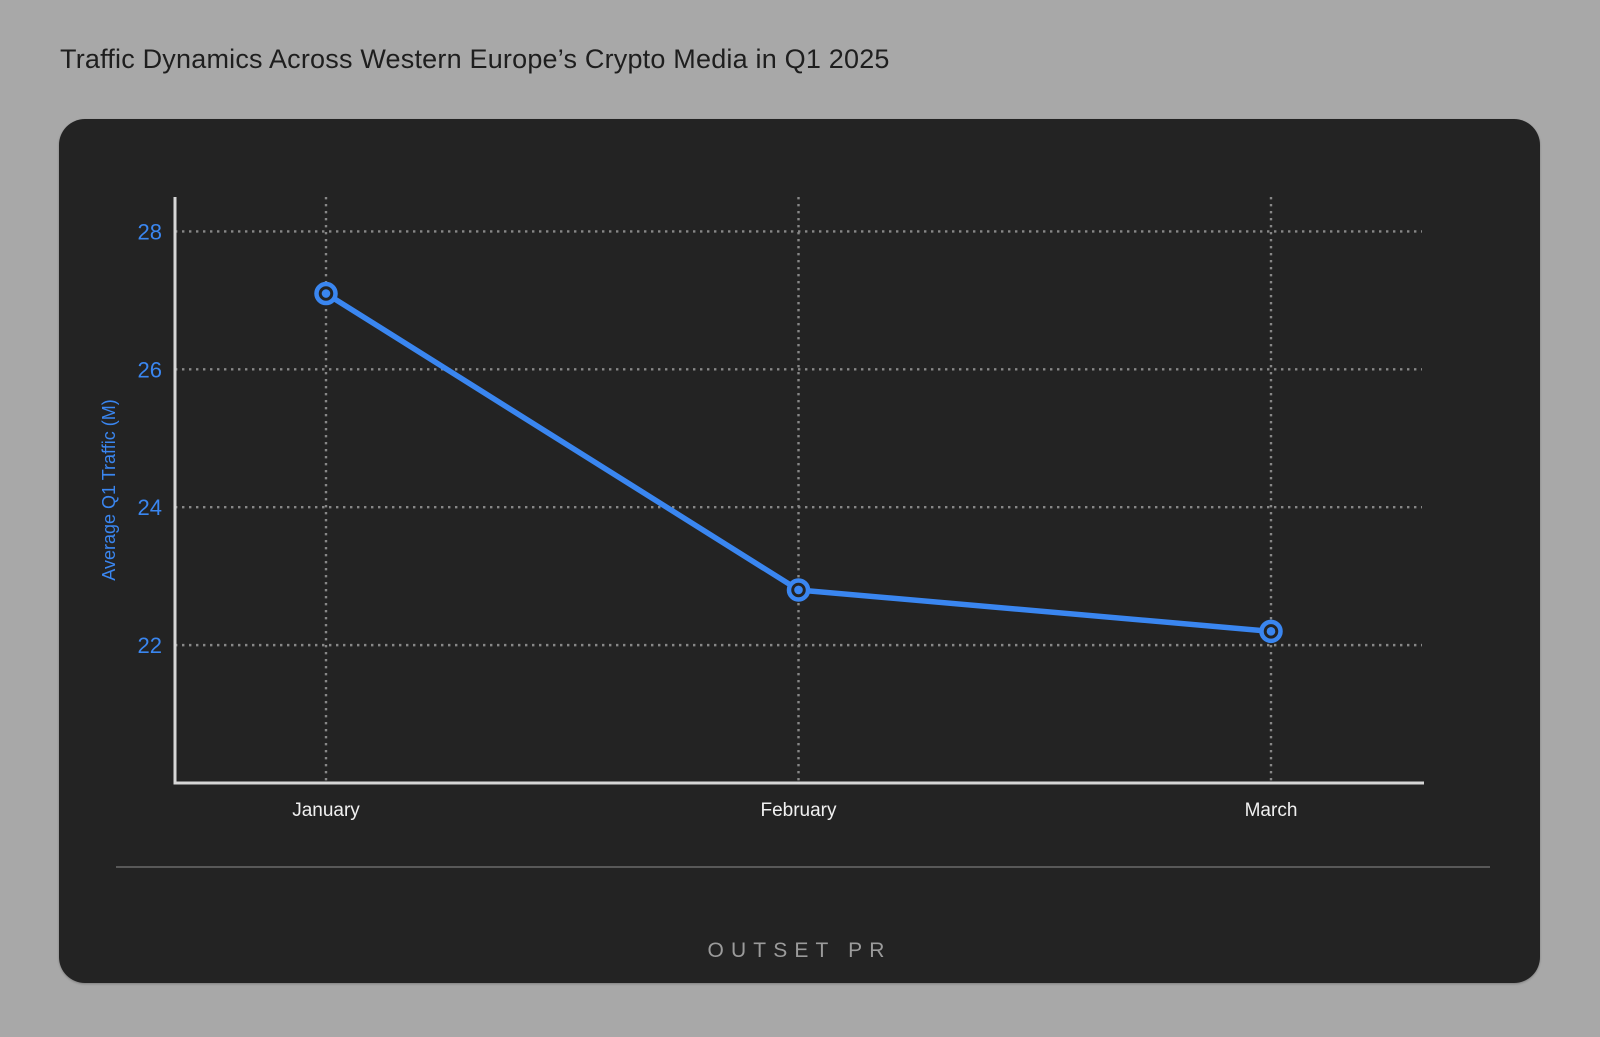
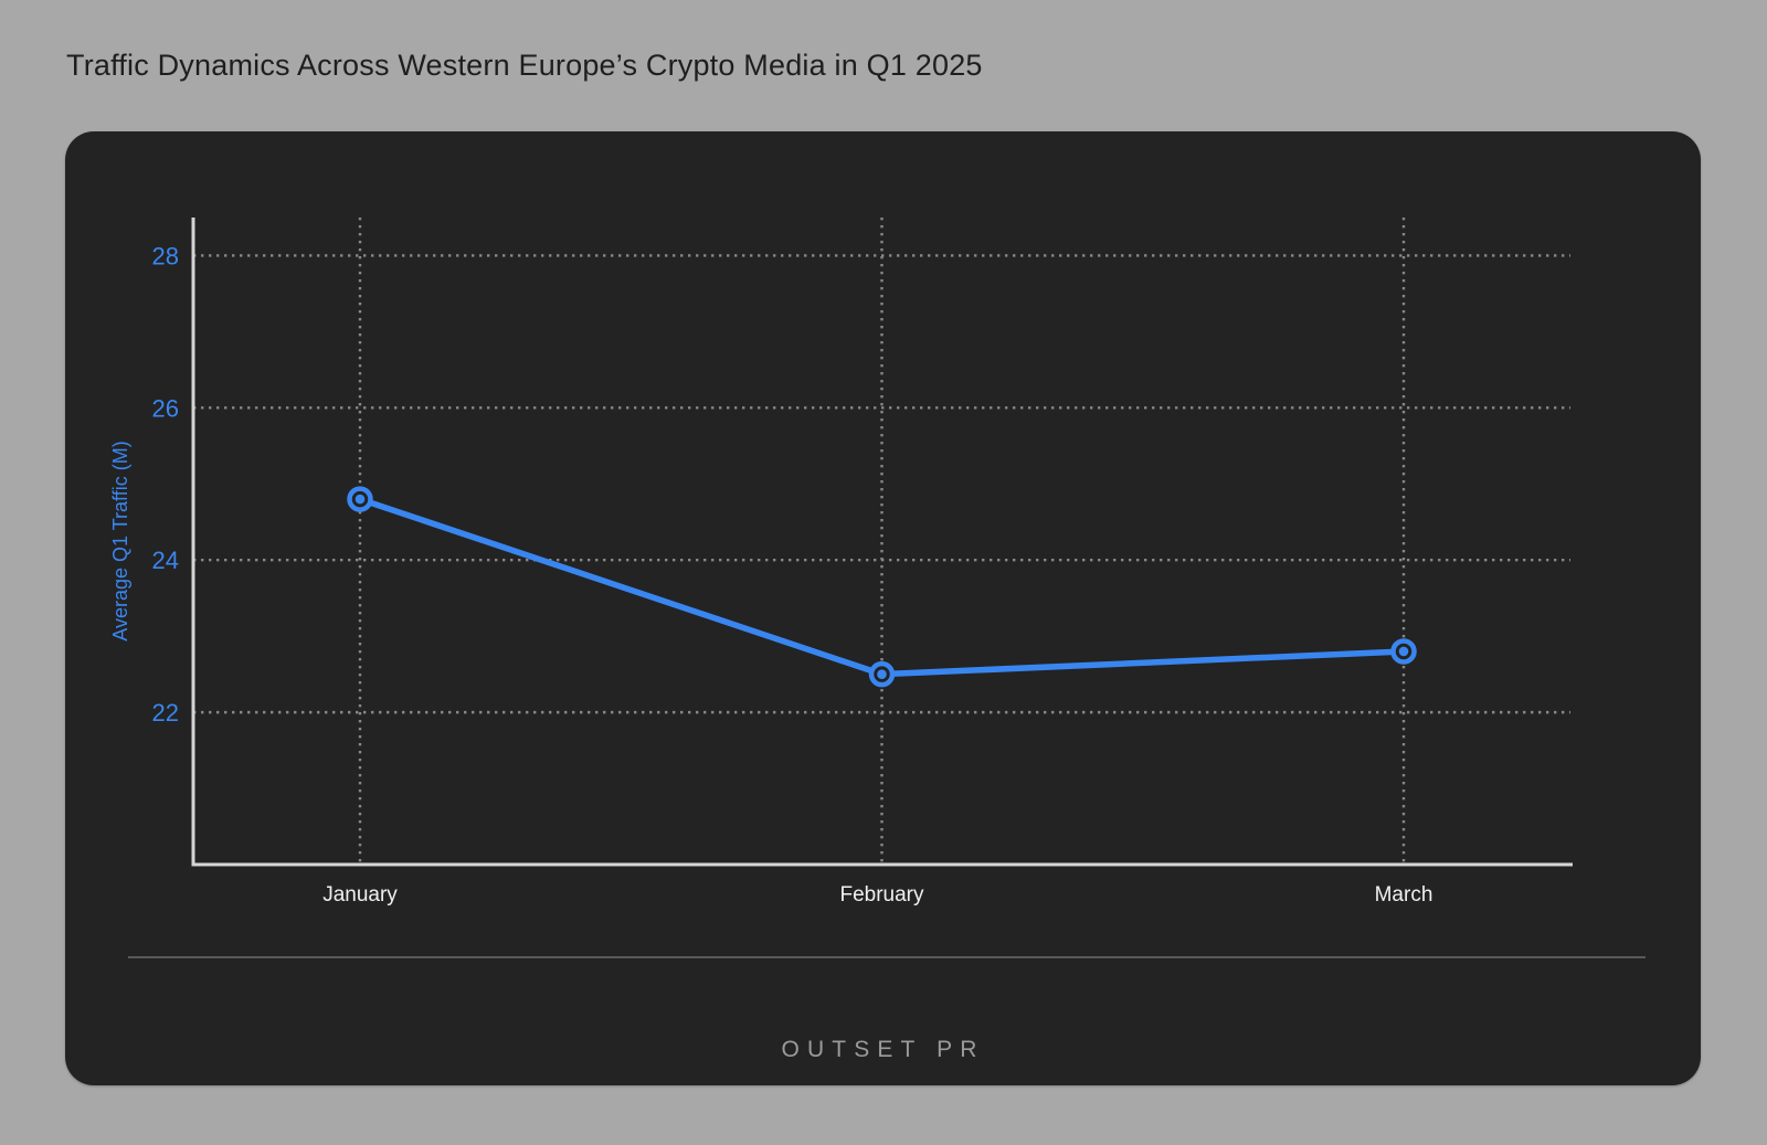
January: 27.1 -> 24.8
February: 22.8 -> 22.5
March: 22.2 -> 22.8
